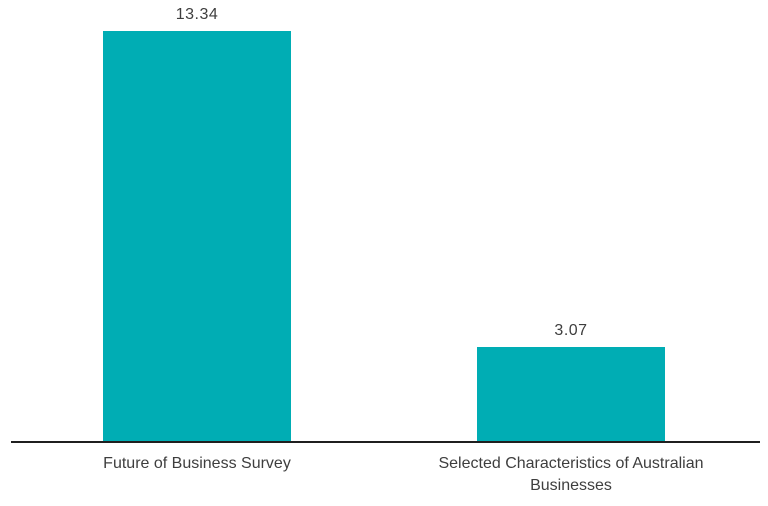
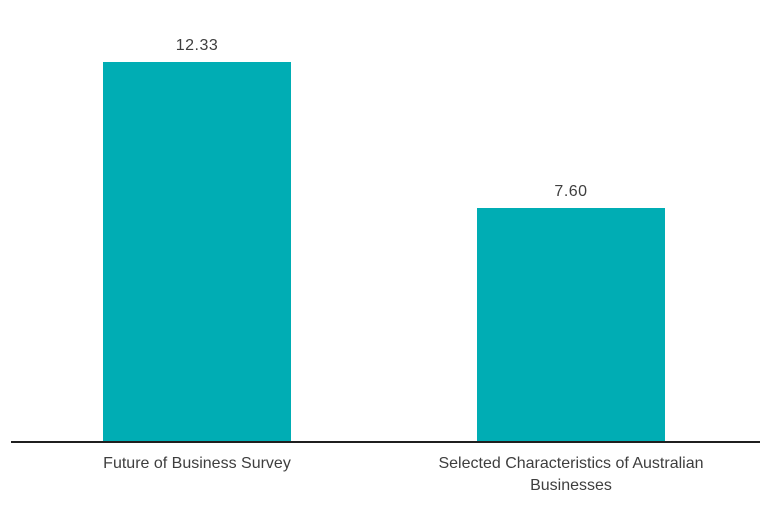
Future of Business Survey: 13.34 -> 12.33
Selected Characteristics of Australian Businesses: 3.07 -> 7.60
